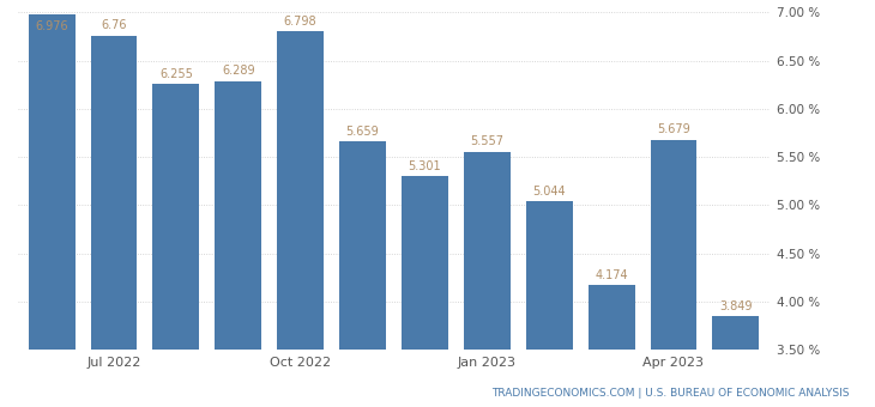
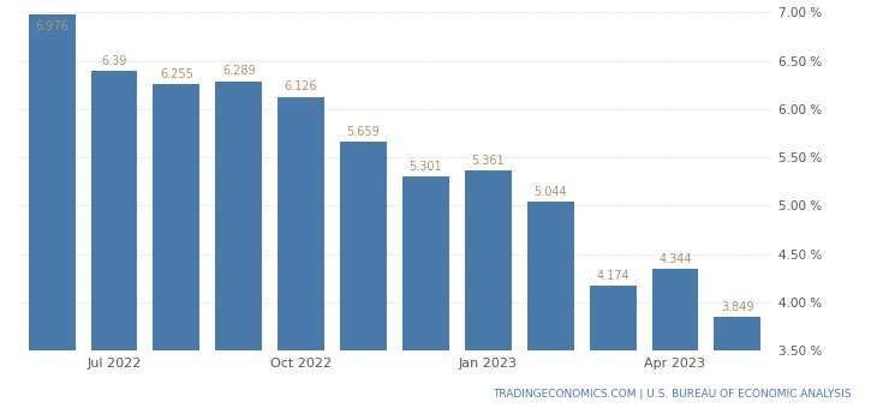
Jul 2022: 6.76 -> 6.39
Oct 2022: 6.798 -> 6.126
Jan 2023: 5.557 -> 5.361
Apr 2023: 5.679 -> 4.344
